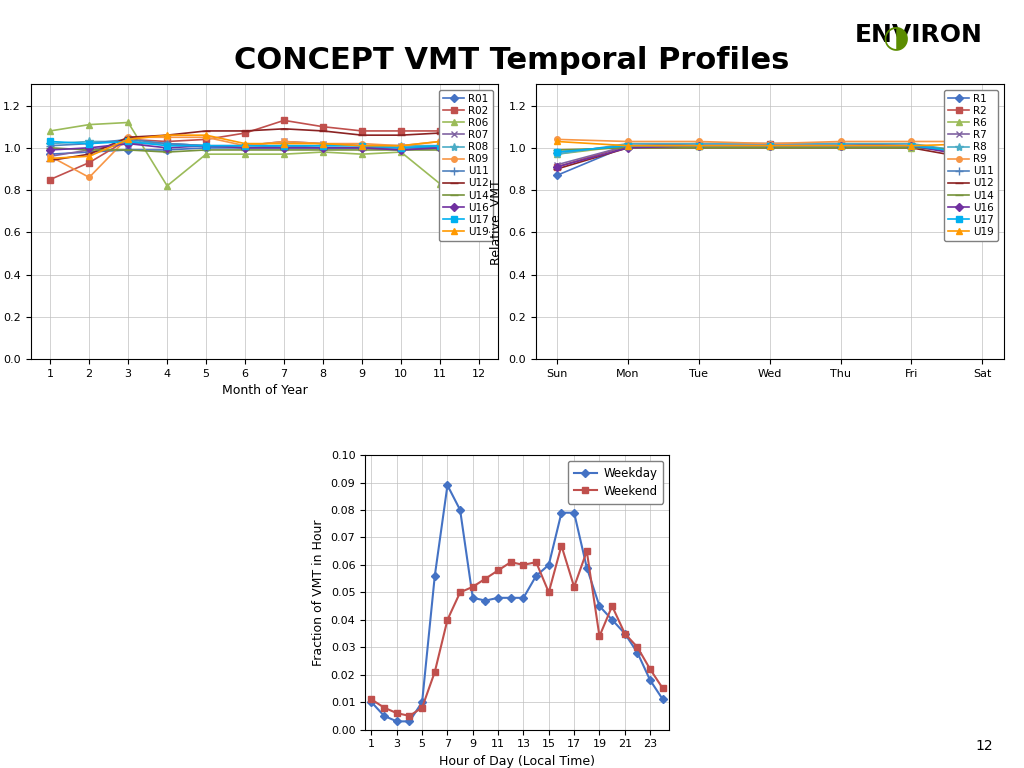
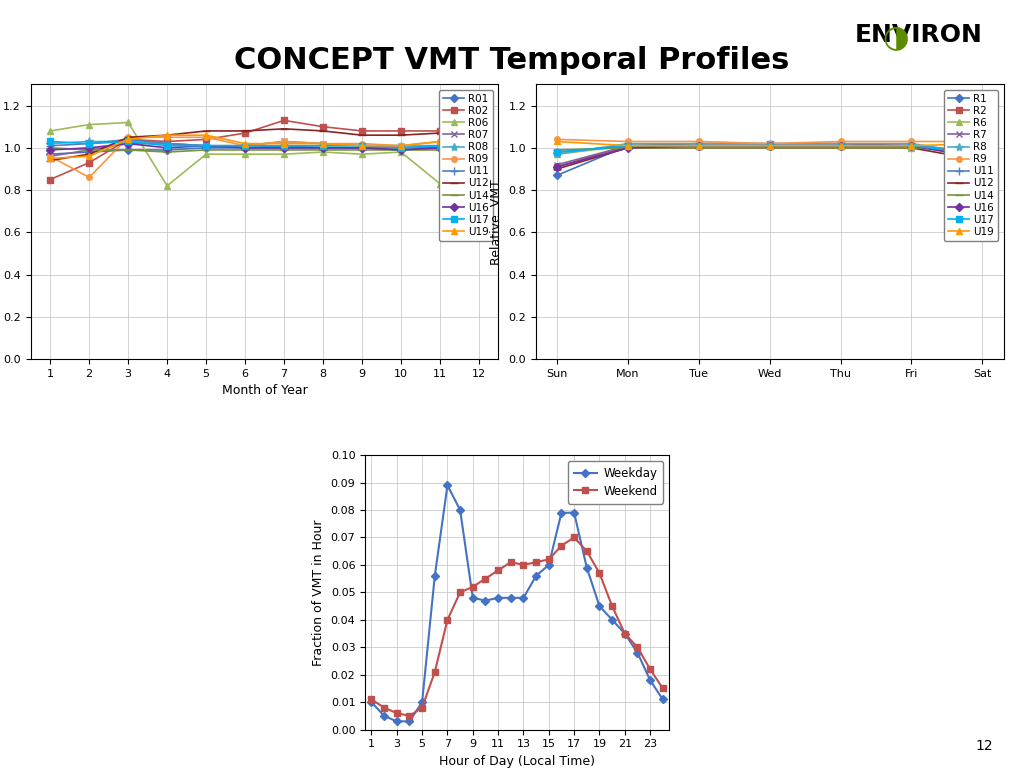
Weekend/15: 0.050 -> 0.062
Weekend/17: 0.052 -> 0.070
Weekend/19: 0.034 -> 0.057
